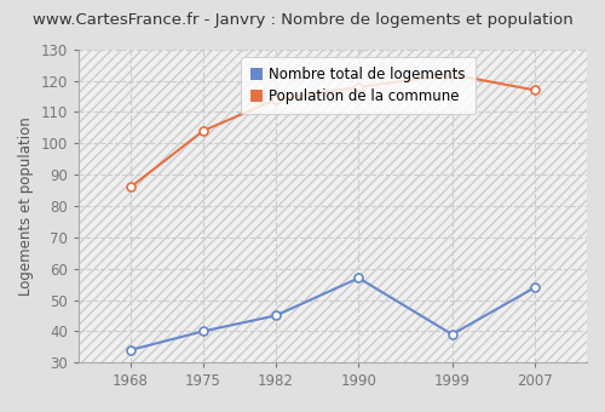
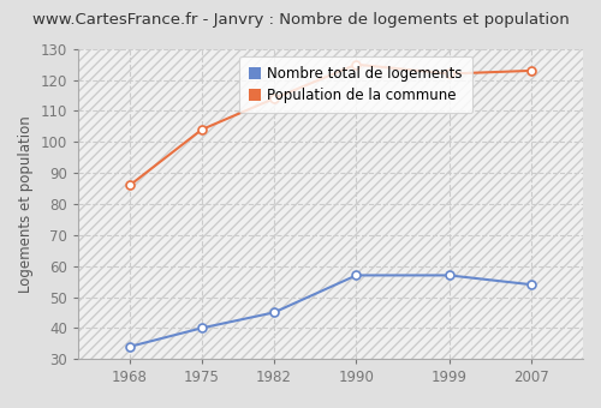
Population de la commune/1990: 118 -> 125
Nombre total de logements/1999: 39 -> 57
Population de la commune/2007: 117 -> 123
